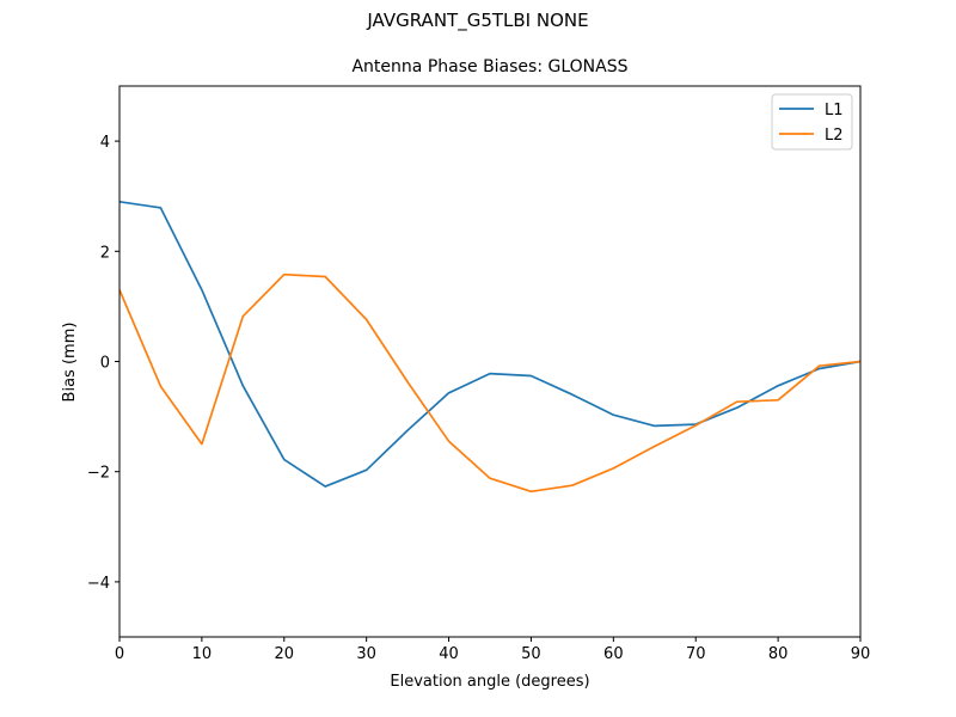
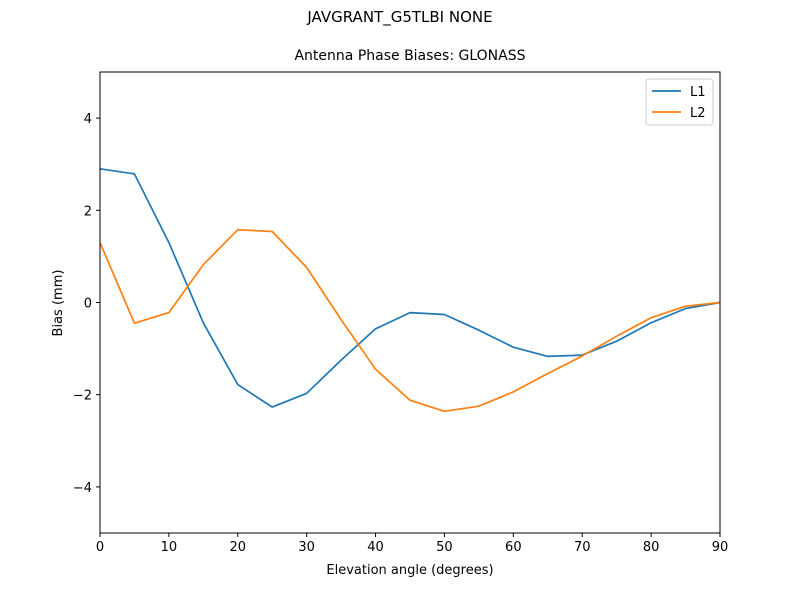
L2/10: -1.5 -> -0.2
L2/80: -0.7 -> -0.3
